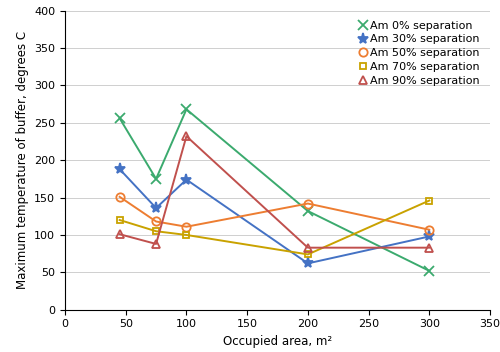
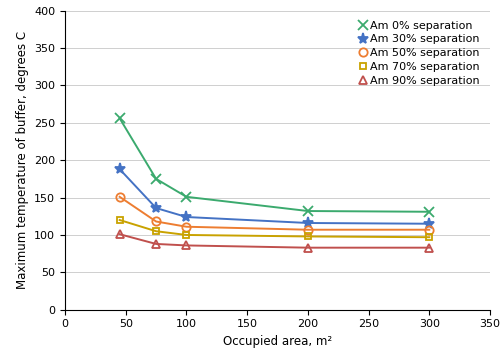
Am 0% separation/100: 268 -> 151
Am 30% separation/100: 174 -> 124
Am 90% separation/100: 232 -> 86
Am 30% separation/200: 62 -> 116
Am 50% separation/200: 142 -> 107
Am 70% separation/200: 74 -> 98
Am 0% separation/300: 52 -> 131
Am 30% separation/300: 98 -> 115
Am 70% separation/300: 146 -> 97
